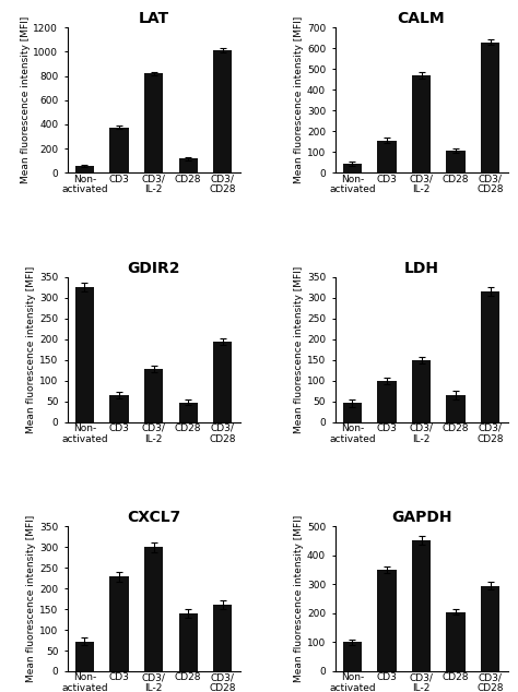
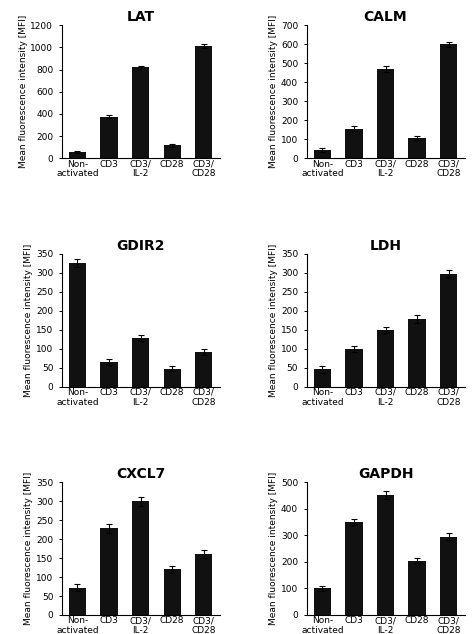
CALM/CD3/ CD28: 630 -> 600
GDIR2/CD3/ CD28: 195 -> 90
LDH/CD28: 65 -> 178
LDH/CD3/ CD28: 315 -> 298
CXCL7/CD28: 140 -> 120
